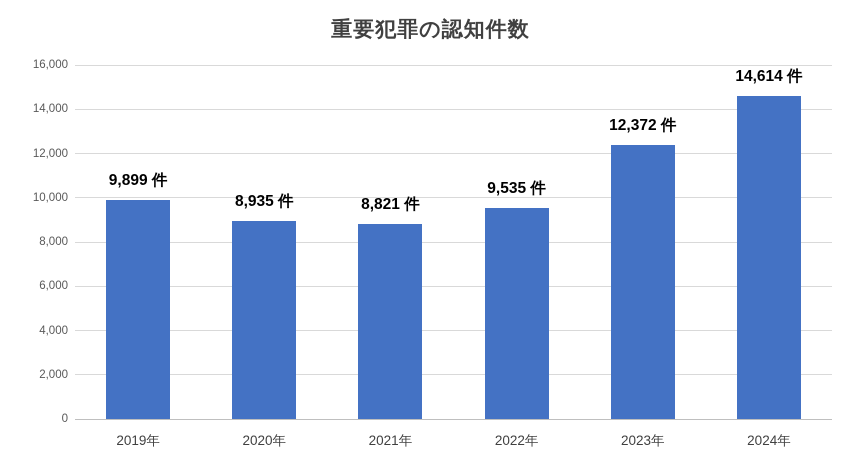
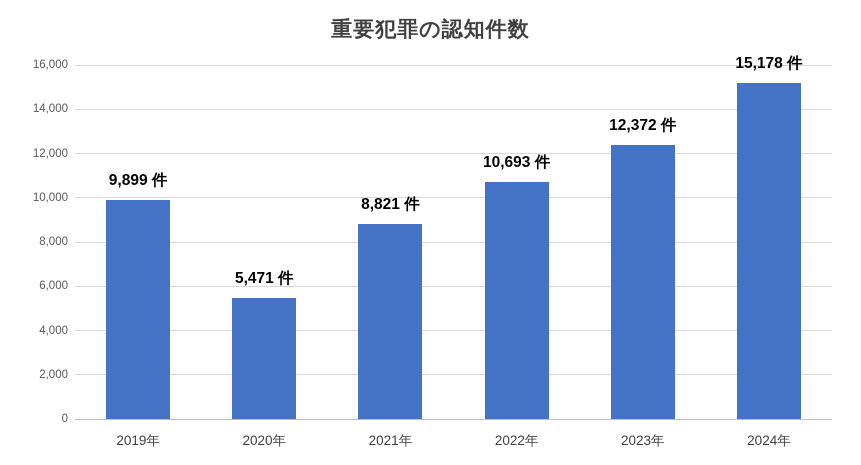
2020年: 8,935 -> 5,471
2022年: 9,535 -> 10,693
2024年: 14,614 -> 15,178
